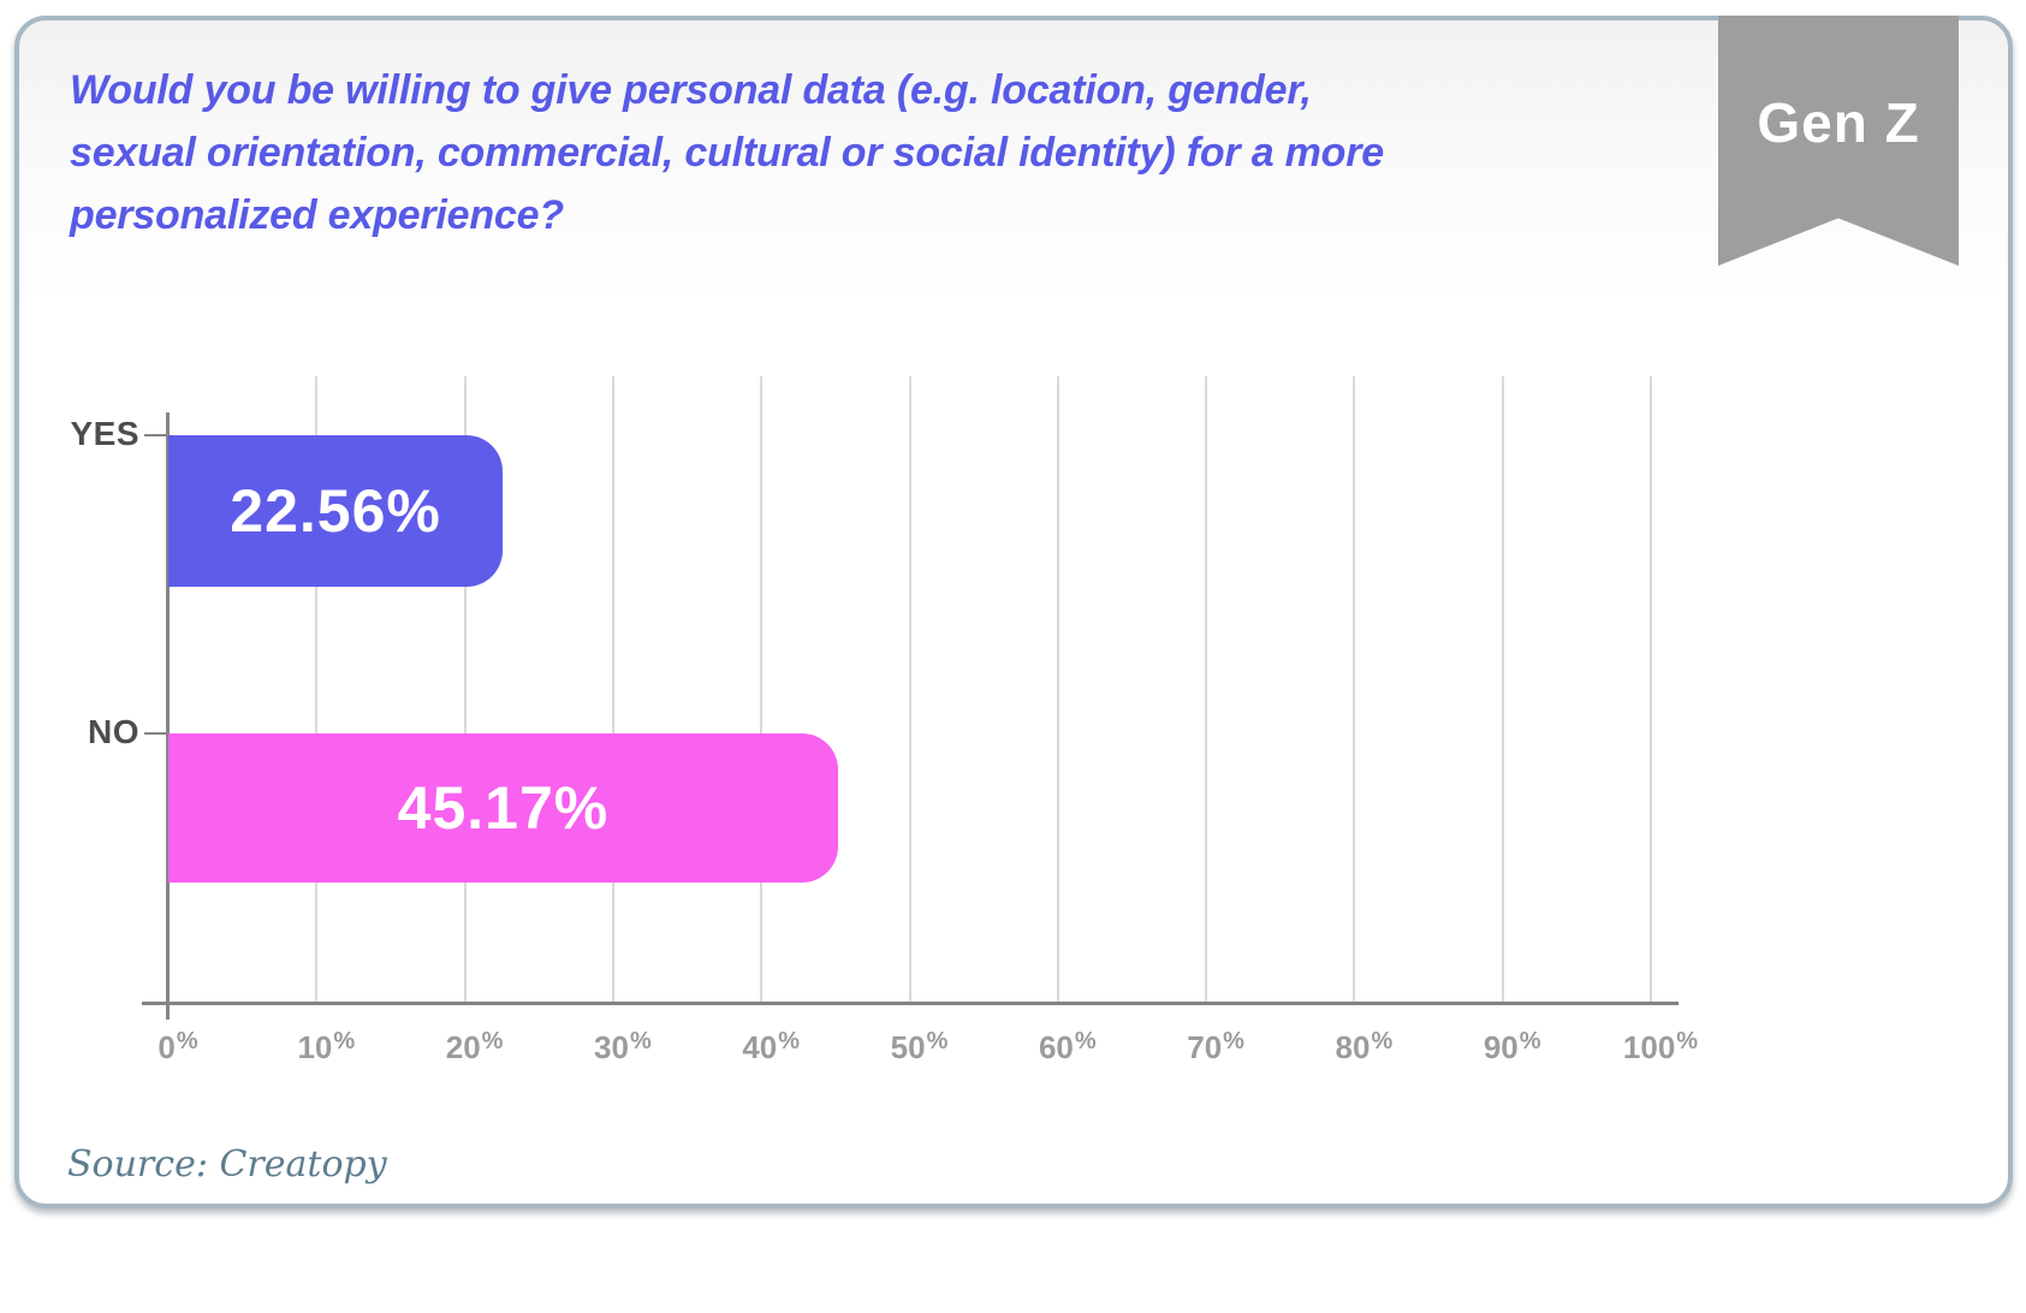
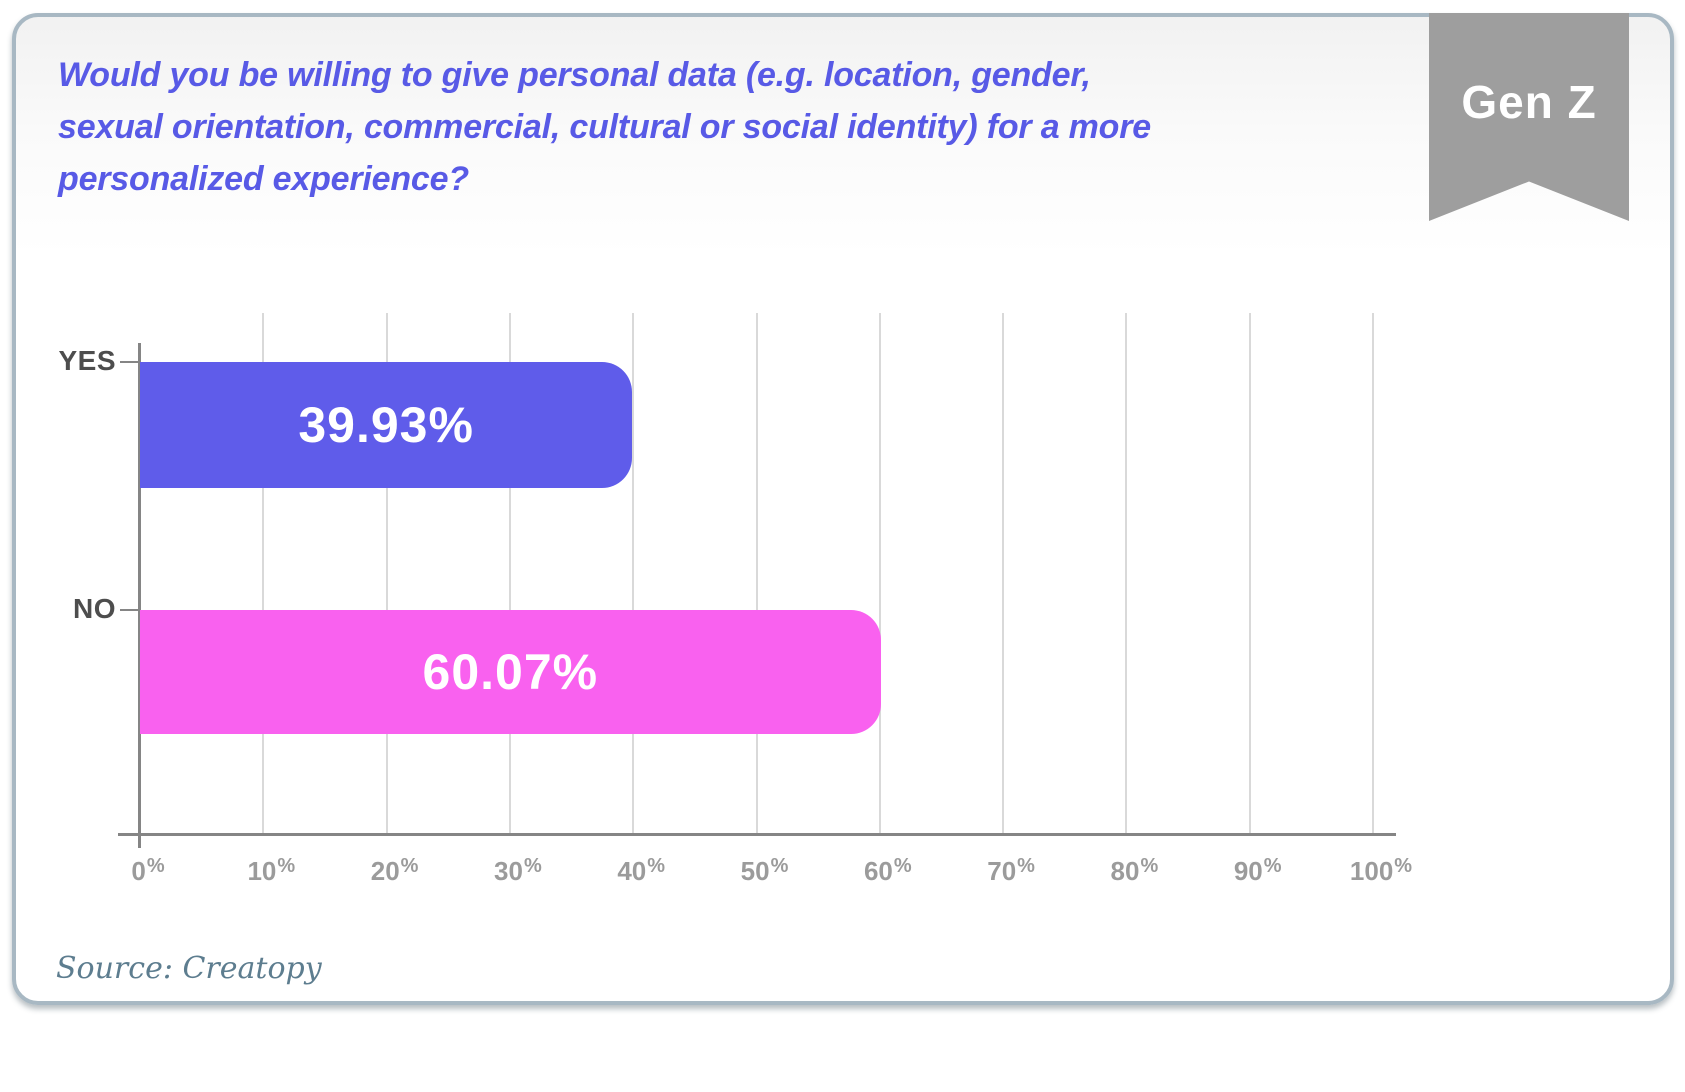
YES: 22.56% -> 39.93%
NO: 45.17% -> 60.07%
